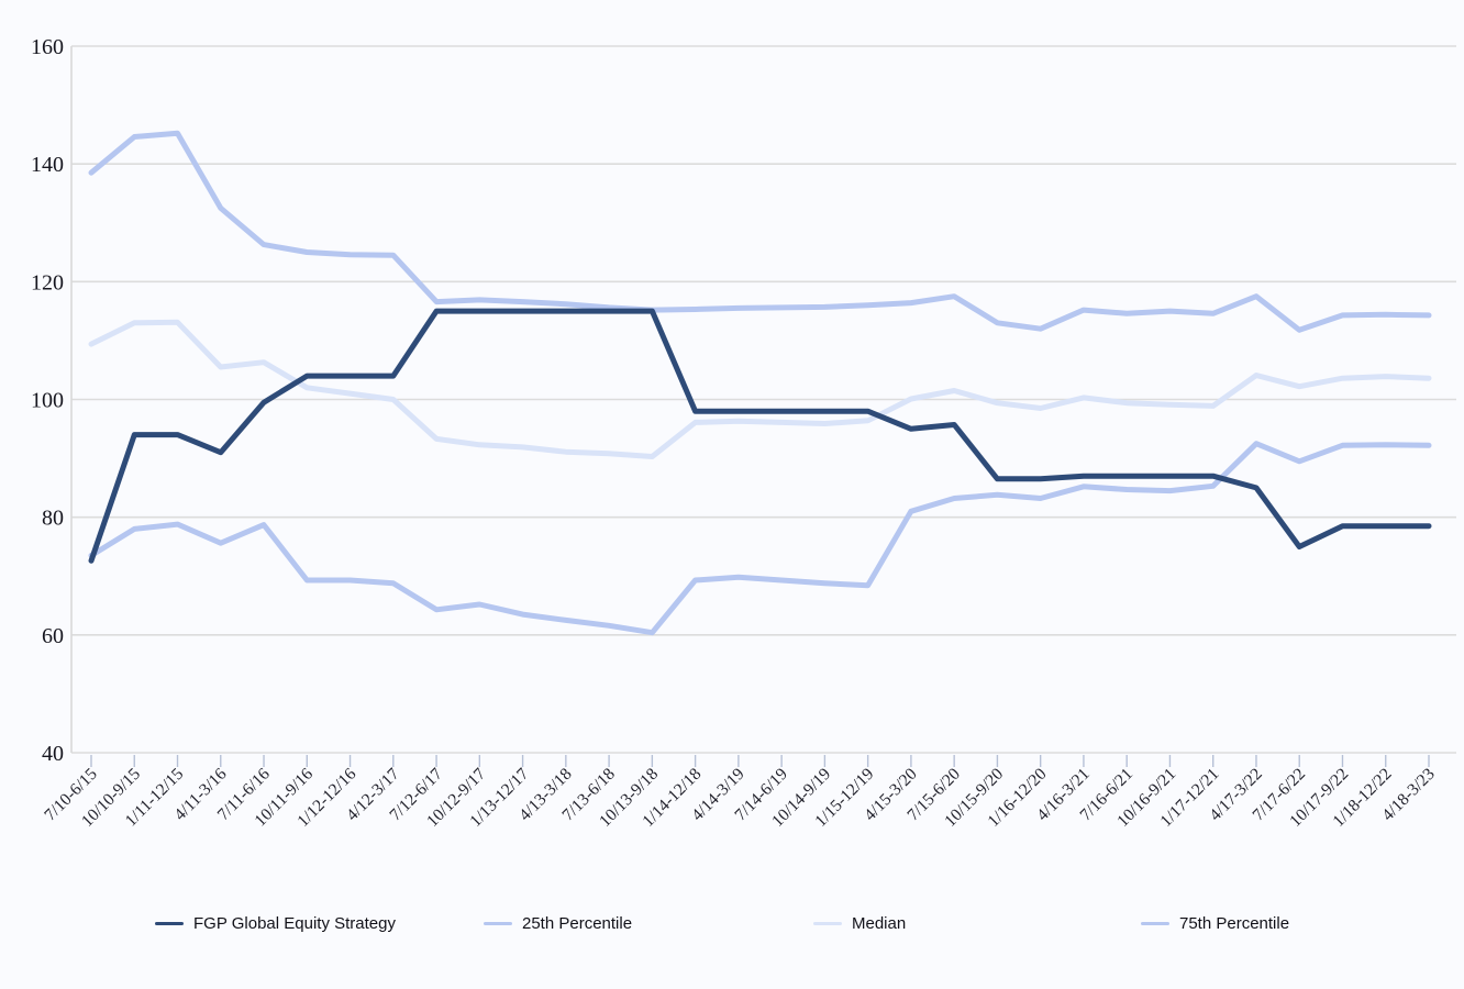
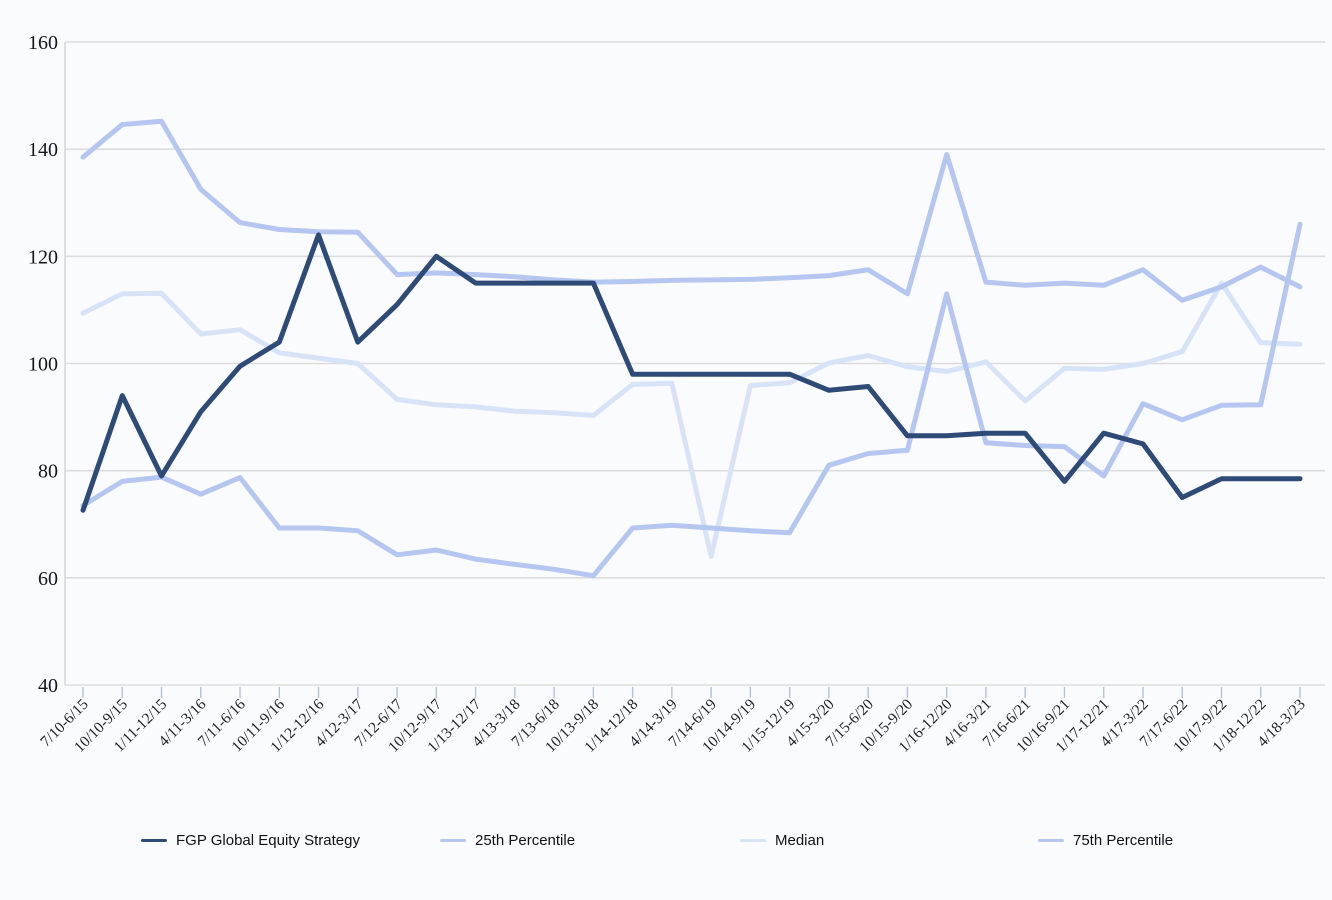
FGP Global Equity Strategy/1/11-12/15: 94 -> 79
FGP Global Equity Strategy/1/12-12/16: 104 -> 124
FGP Global Equity Strategy/7/12-6/17: 115 -> 111
FGP Global Equity Strategy/10/12-9/17: 115 -> 120
Median/7/14-6/19: 96 -> 64
25th Percentile/1/16-12/20: 112 -> 139
75th Percentile/1/16-12/20: 83 -> 113
Median/7/16-6/21: 99 -> 93
FGP Global Equity Strategy/10/16-9/21: 87 -> 78
75th Percentile/1/17-12/21: 85 -> 79
Median/4/17-3/22: 104 -> 100
Median/10/17-9/22: 104 -> 115
25th Percentile/1/18-12/22: 114 -> 118
75th Percentile/4/18-3/23: 92 -> 126
